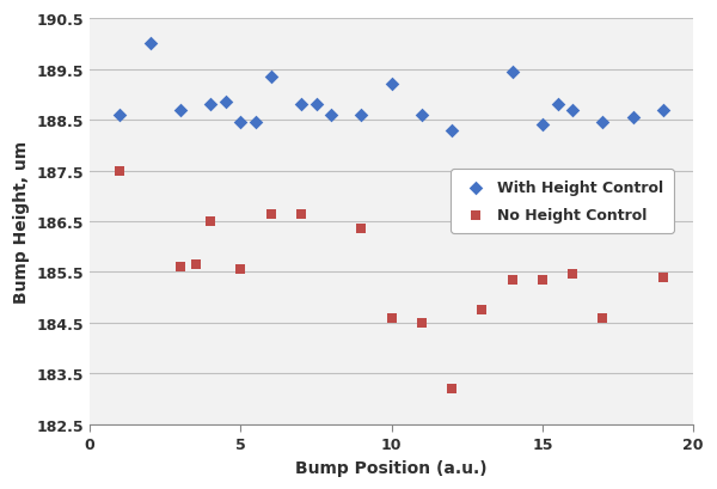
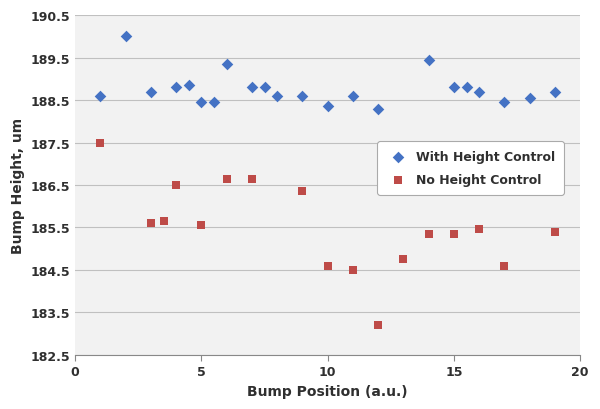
With Height Control/10: 189.20 -> 188.35
With Height Control/15: 188.40 -> 188.80
